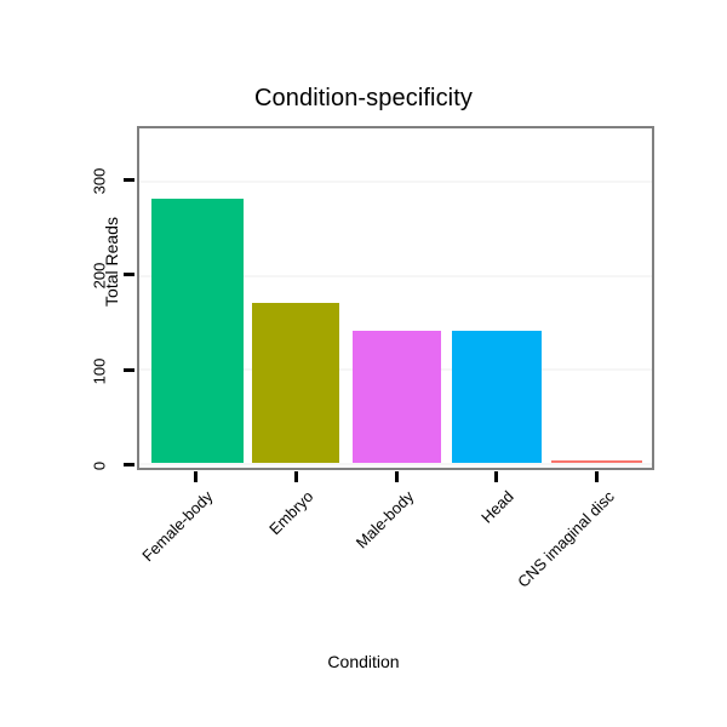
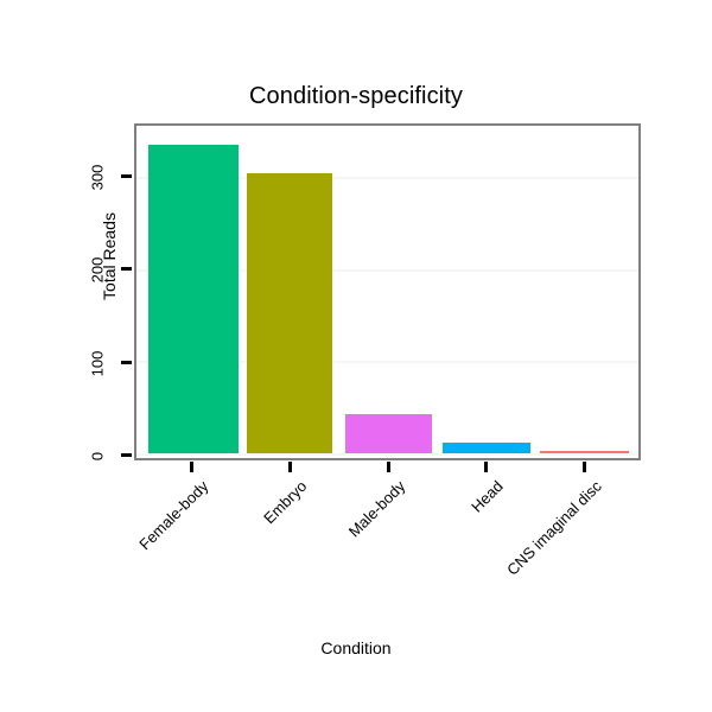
Female-body: 280 -> 340
Embryo: 170 -> 300
Male-body: 140 -> 40
Head: 140 -> 10
